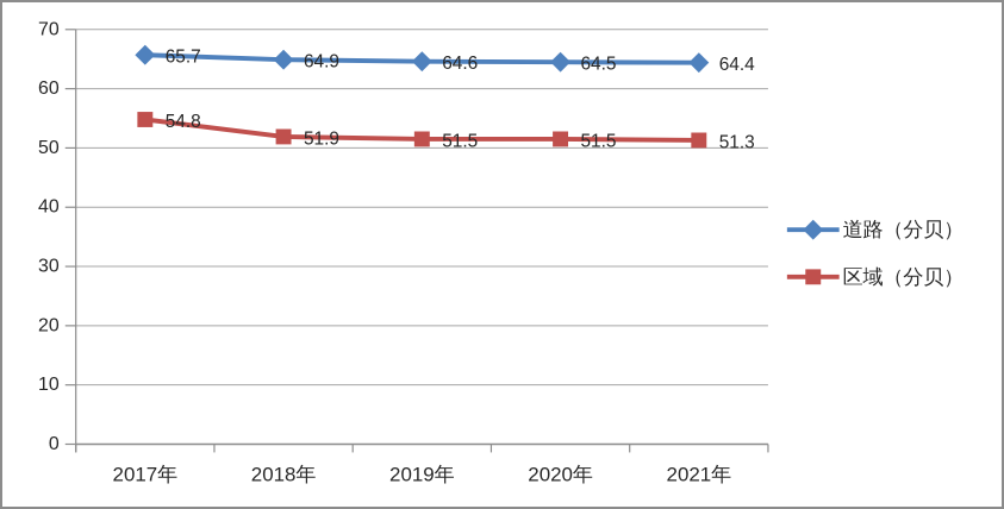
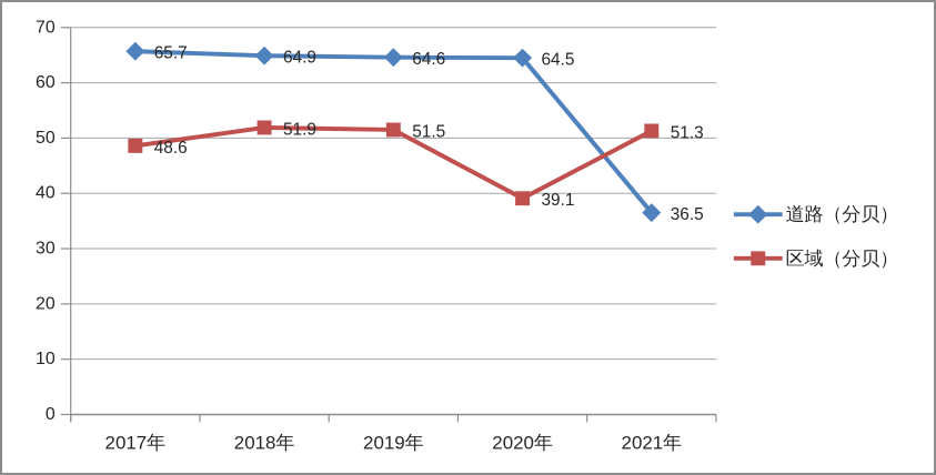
区域（分贝）/2017年: 54.8 -> 48.6
区域（分贝）/2020年: 51.5 -> 39.1
道路（分贝）/2021年: 64.4 -> 36.5
